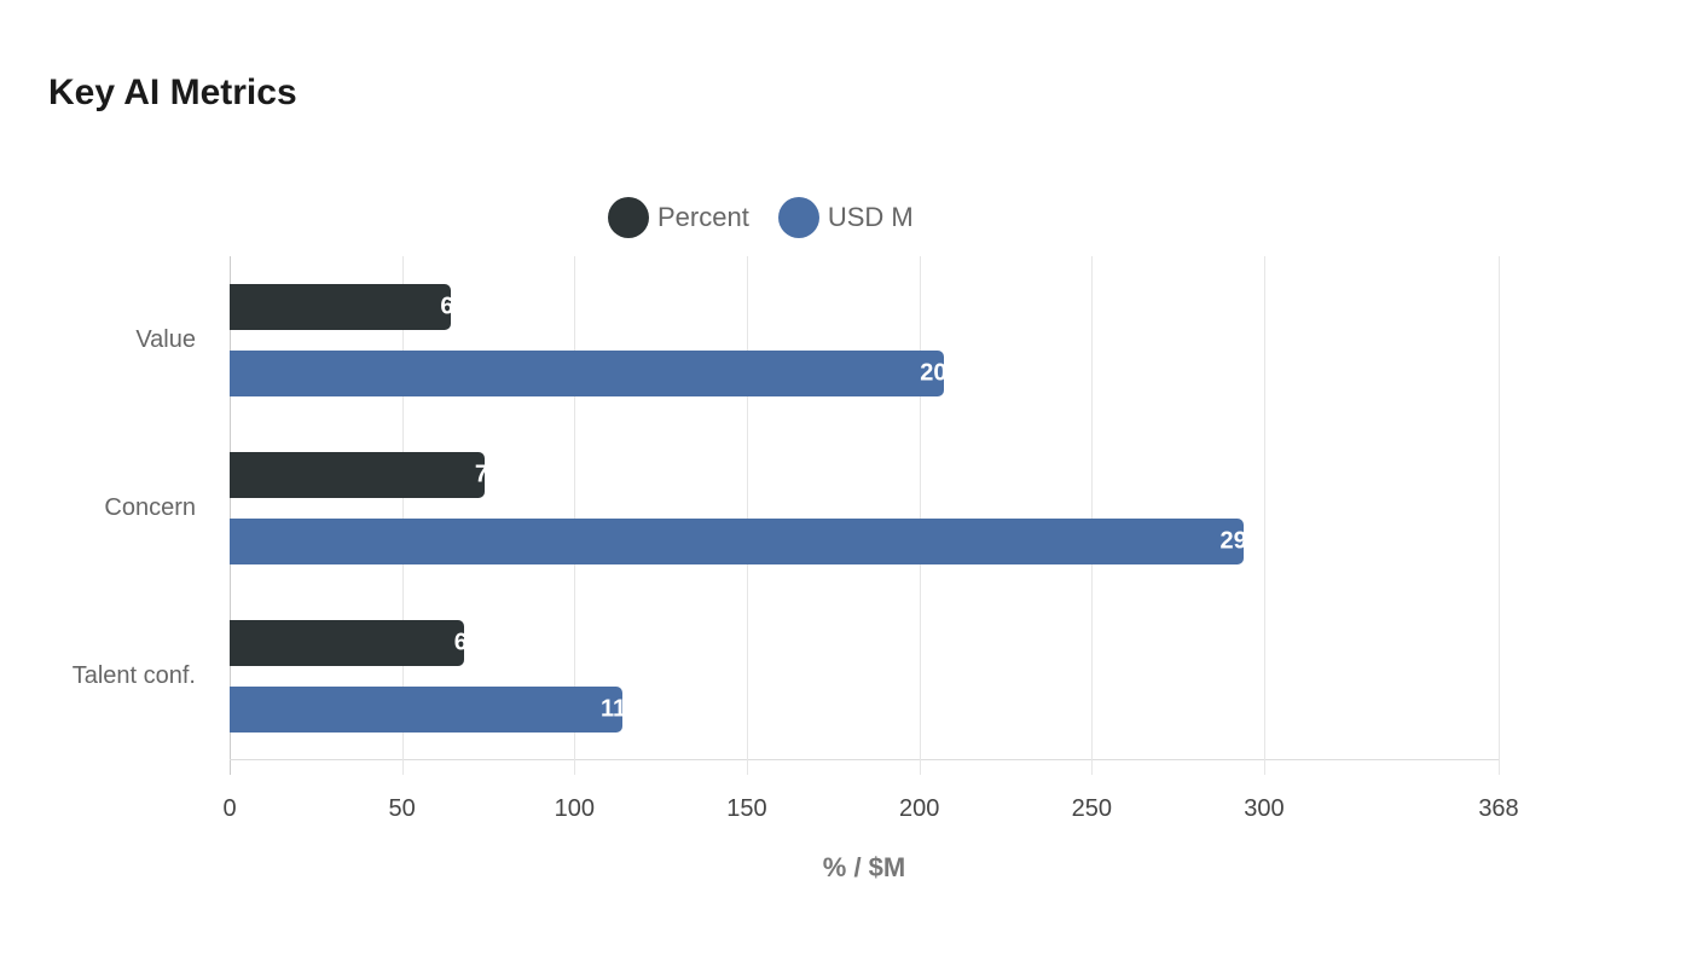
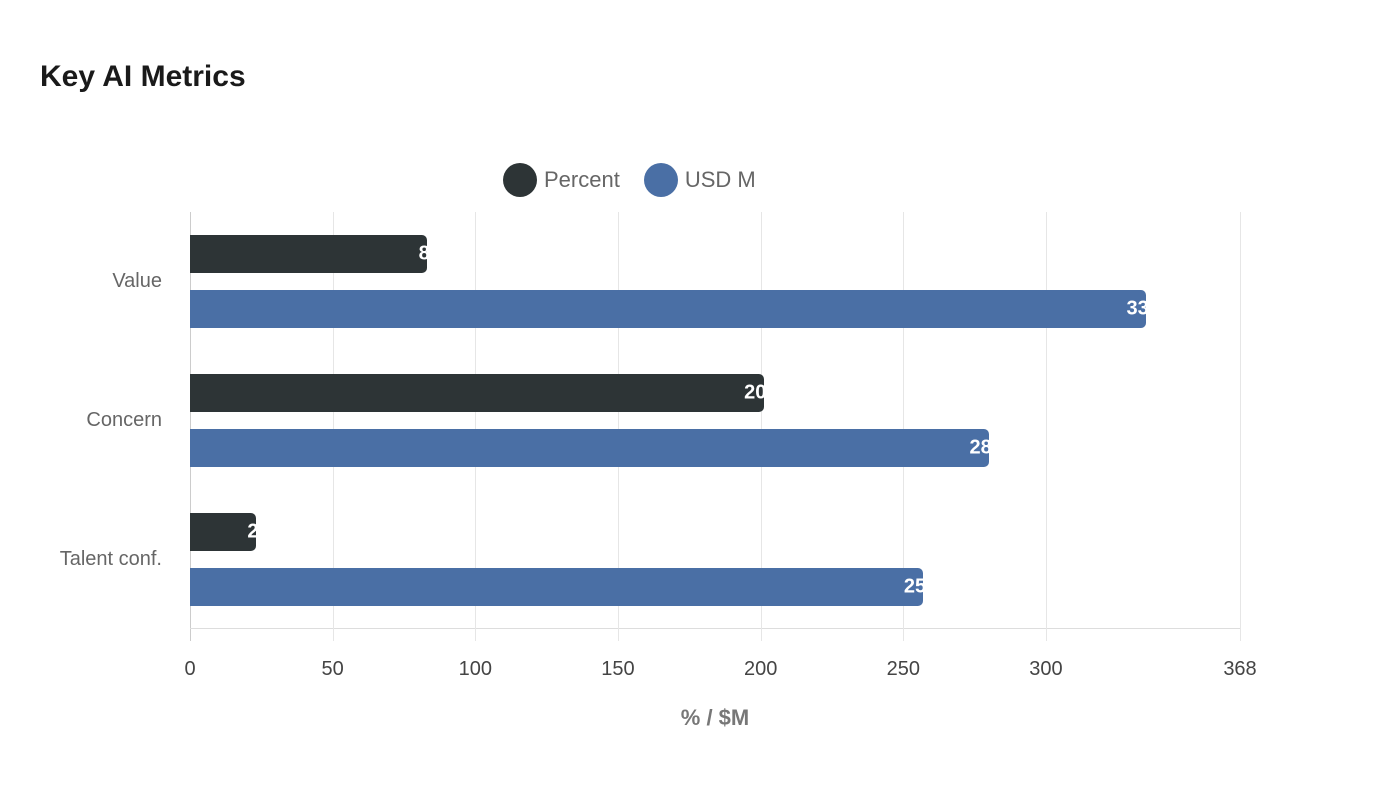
Percent/Value: 64 -> 83
USD M/Value: 207 -> 335
Percent/Concern: 74 -> 201
USD M/Concern: 294 -> 280
Percent/Talent conf.: 68 -> 23
USD M/Talent conf.: 114 -> 257
